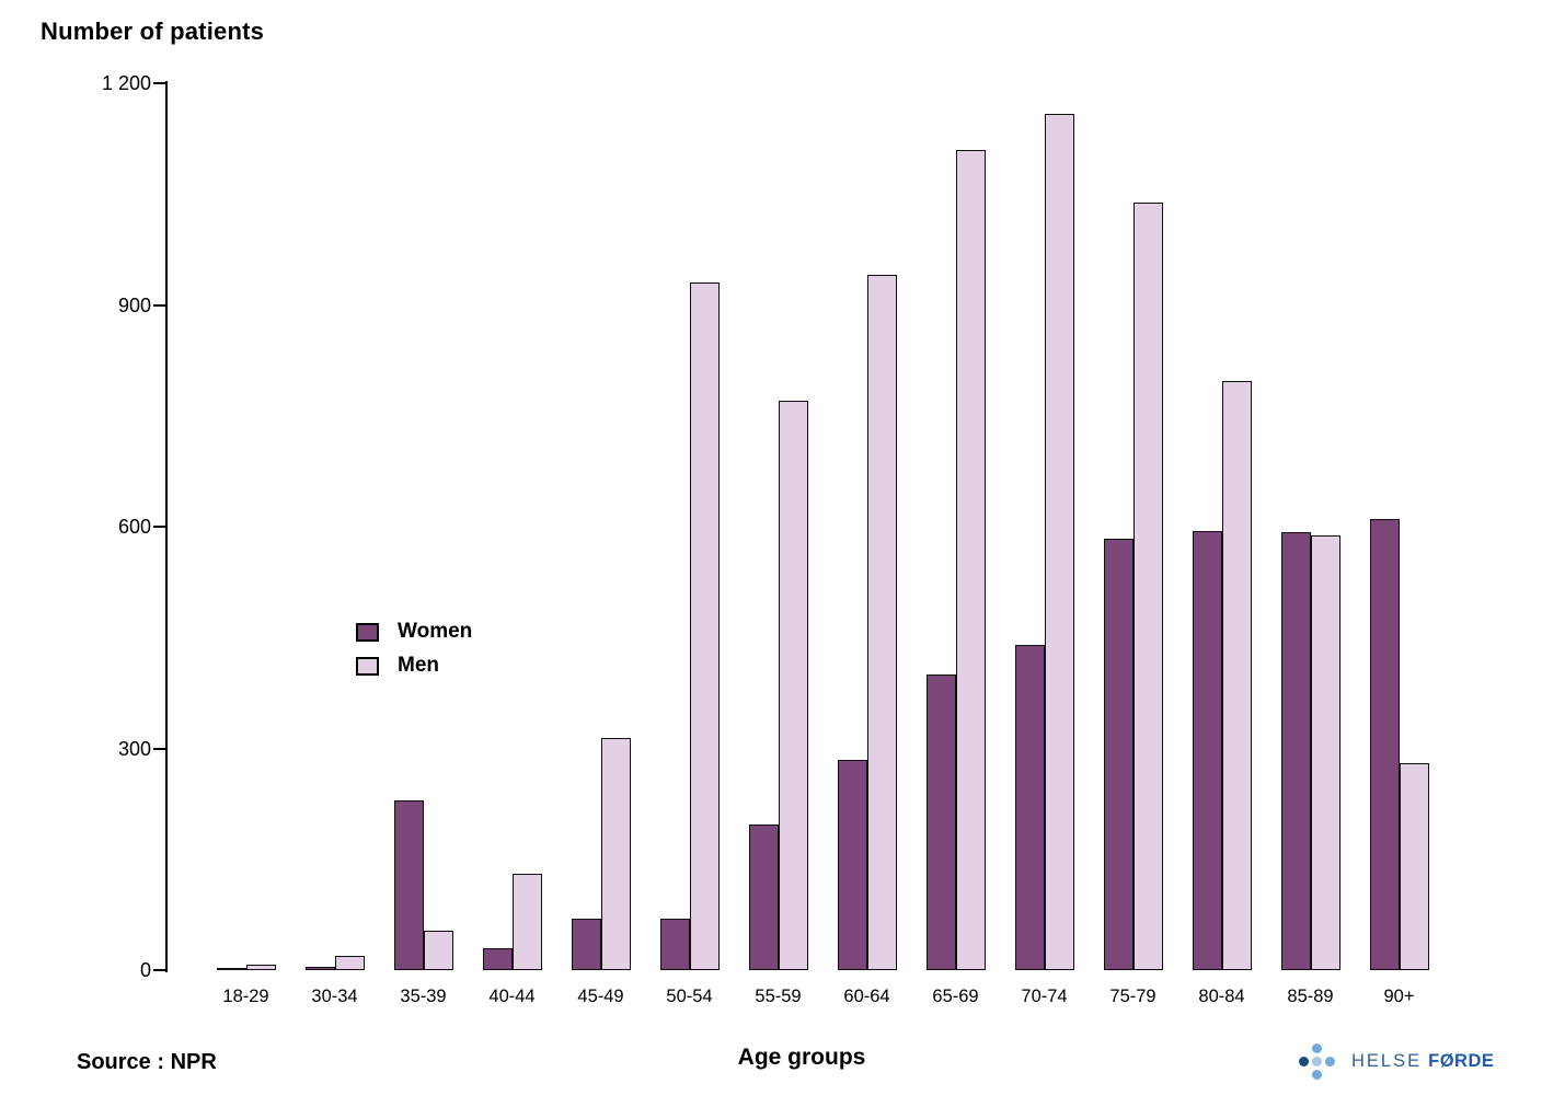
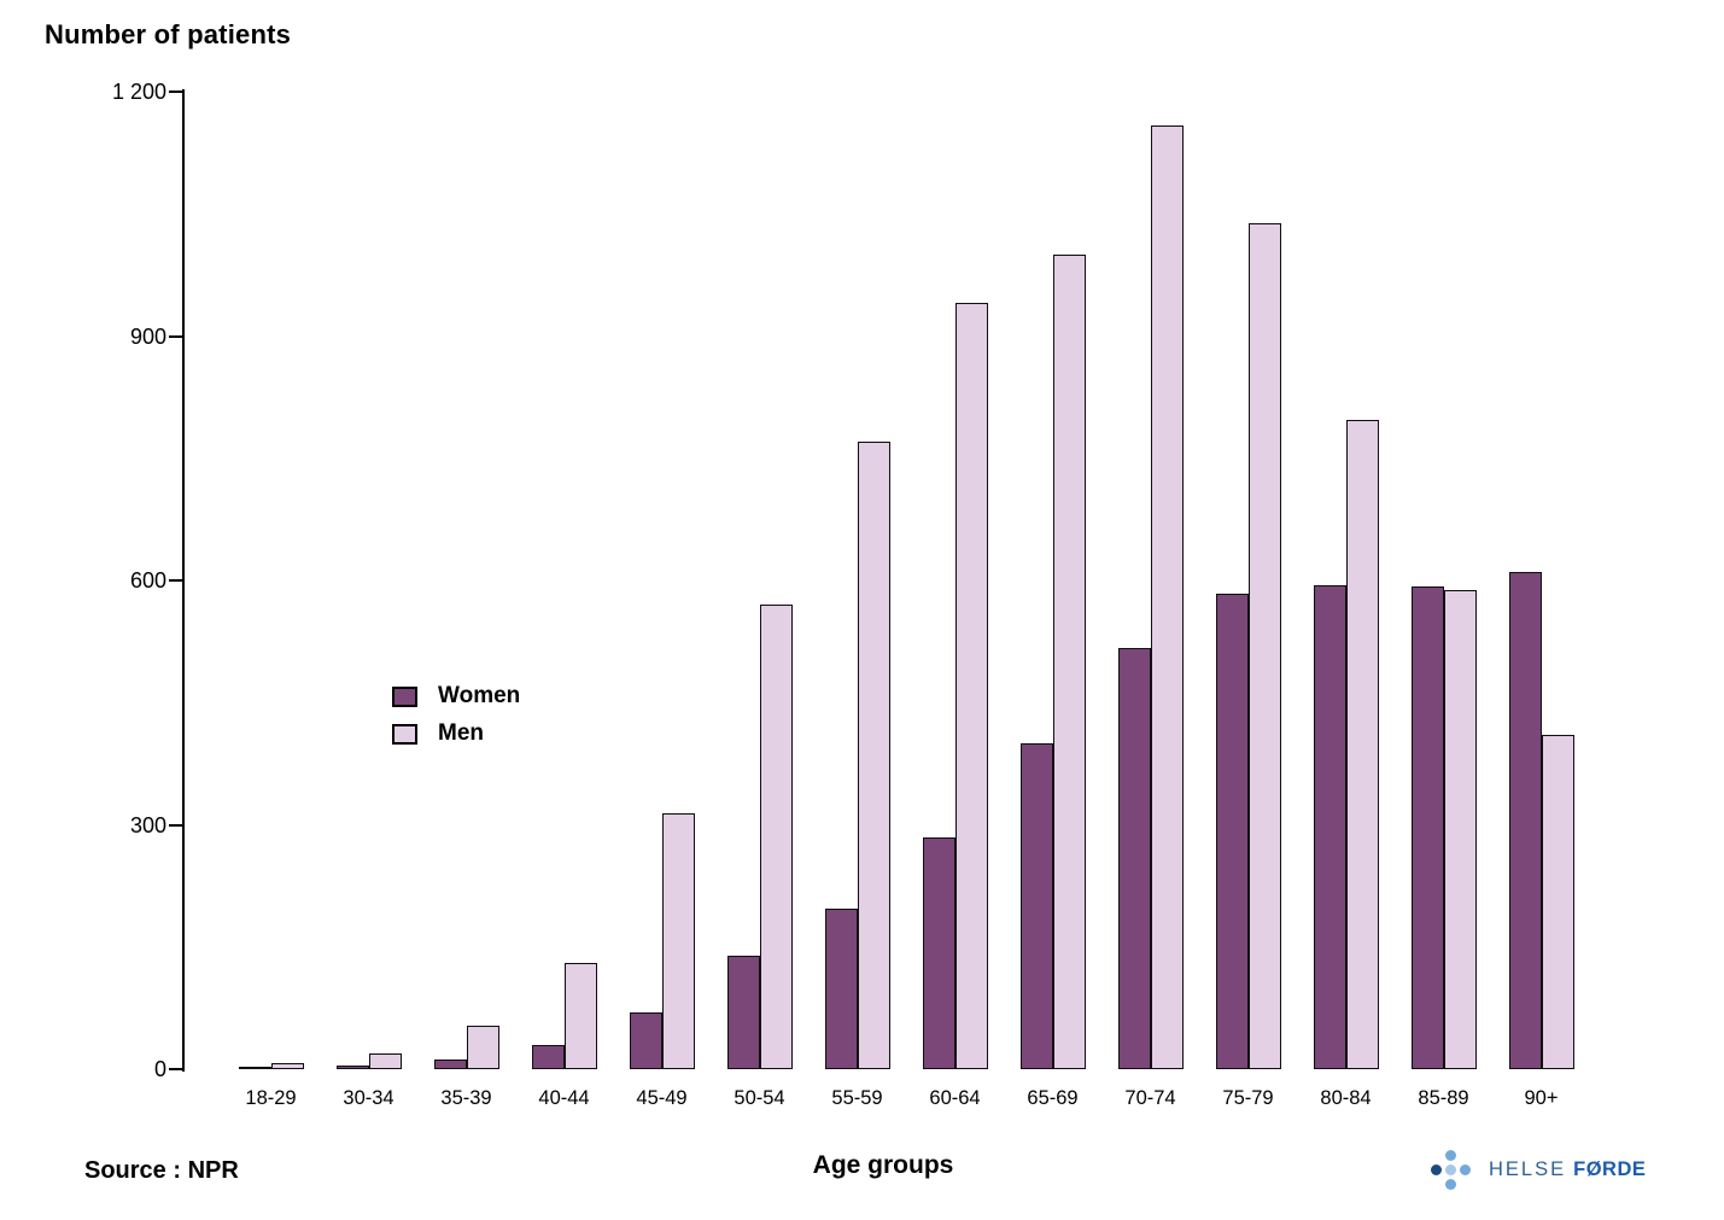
Women/35-39: 230 -> 10
Women/50-54: 70 -> 140
Men/50-54: 930 -> 570
Men/65-69: 1110 -> 1000
Women/70-74: 440 -> 520
Men/90+: 280 -> 410
